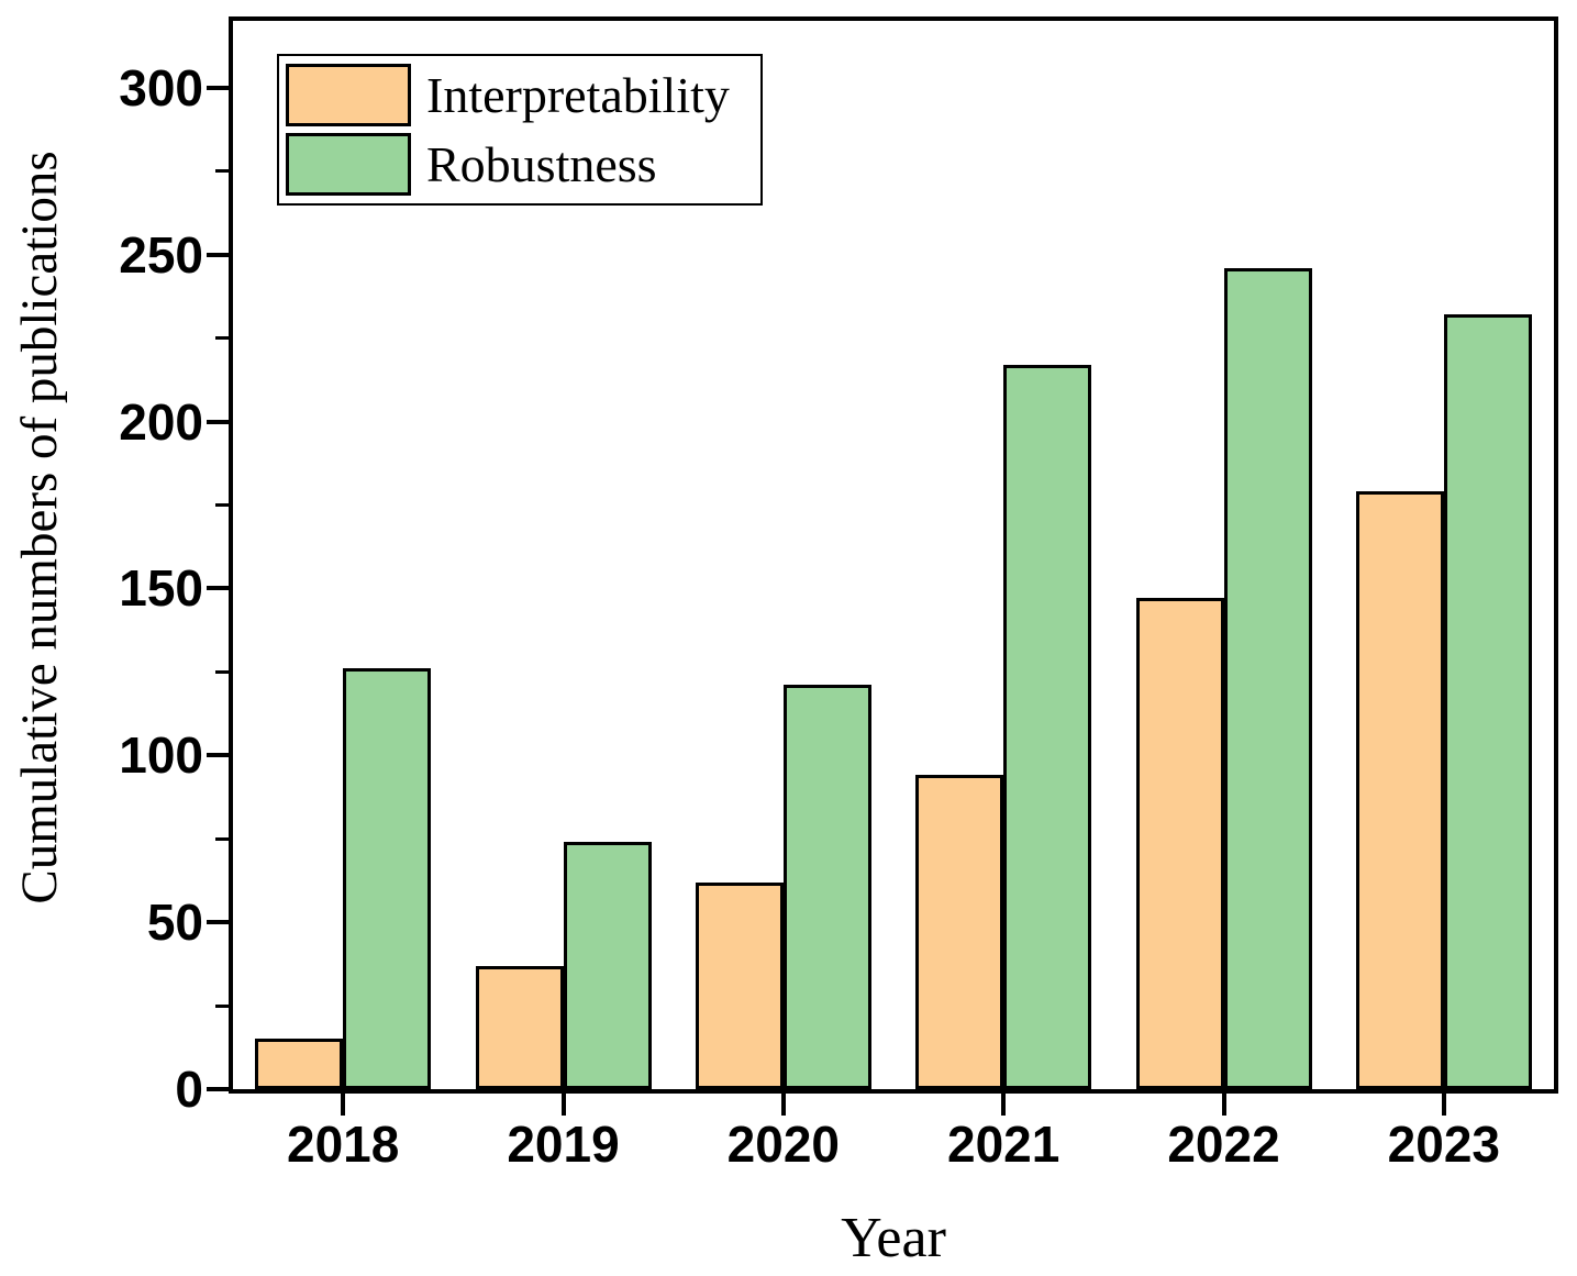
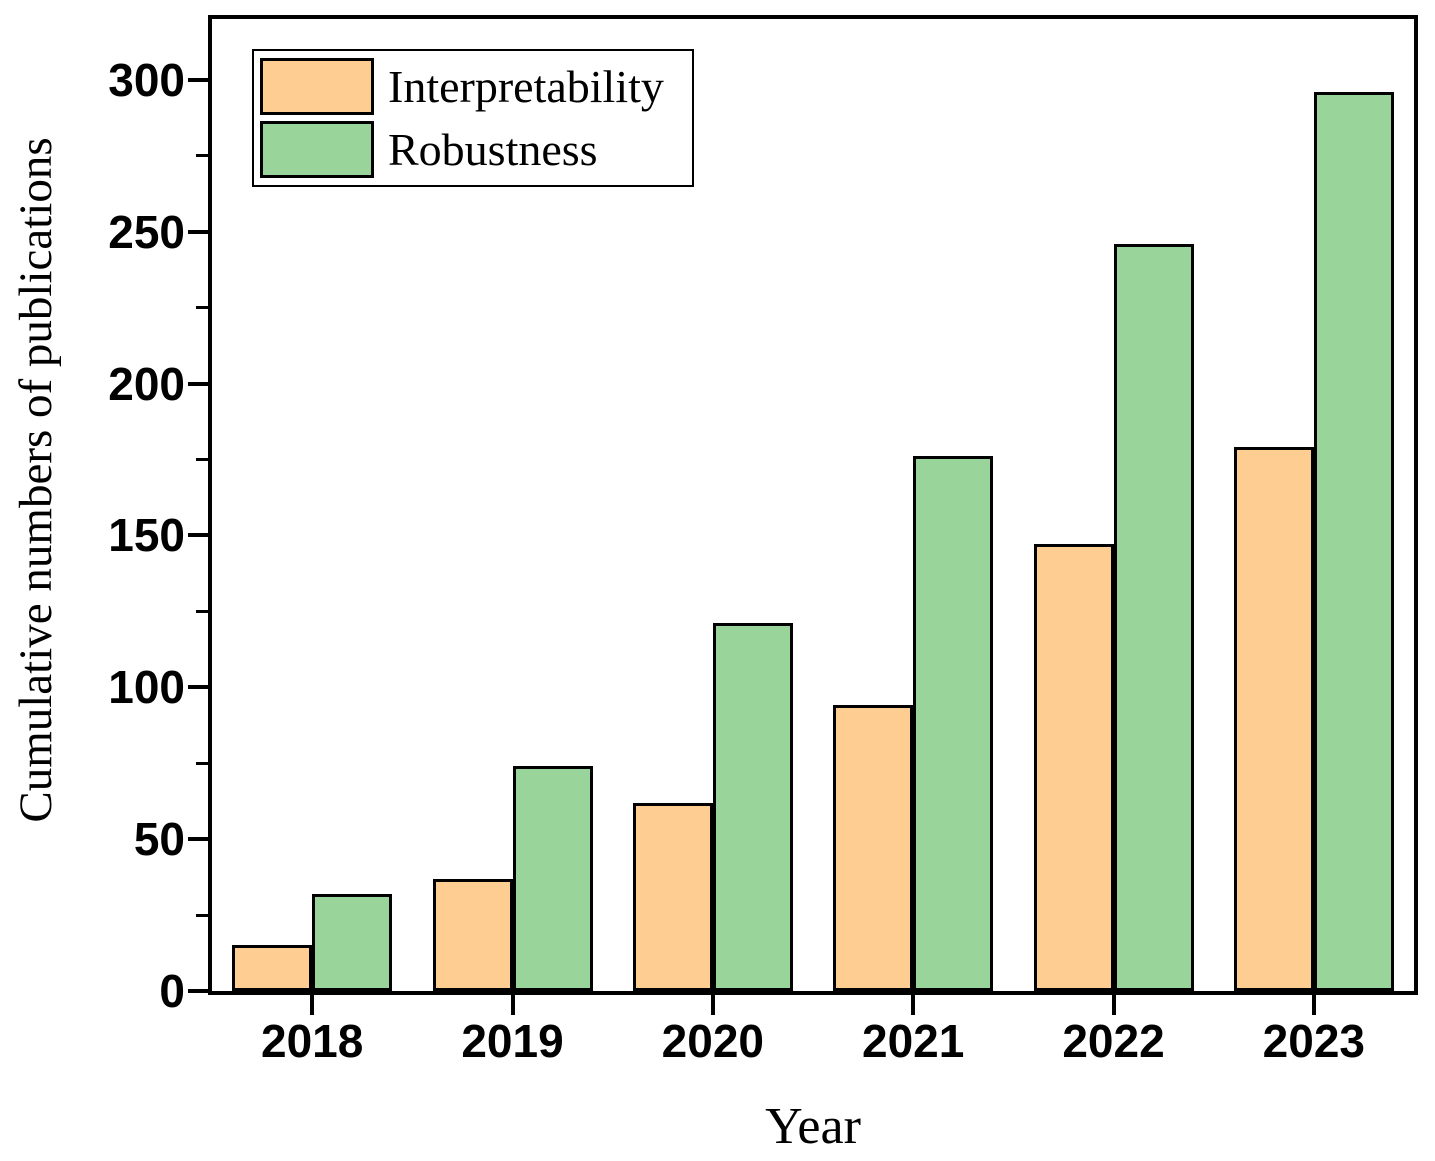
Robustness/2018: 126 -> 32
Robustness/2021: 217 -> 176
Robustness/2023: 232 -> 296
